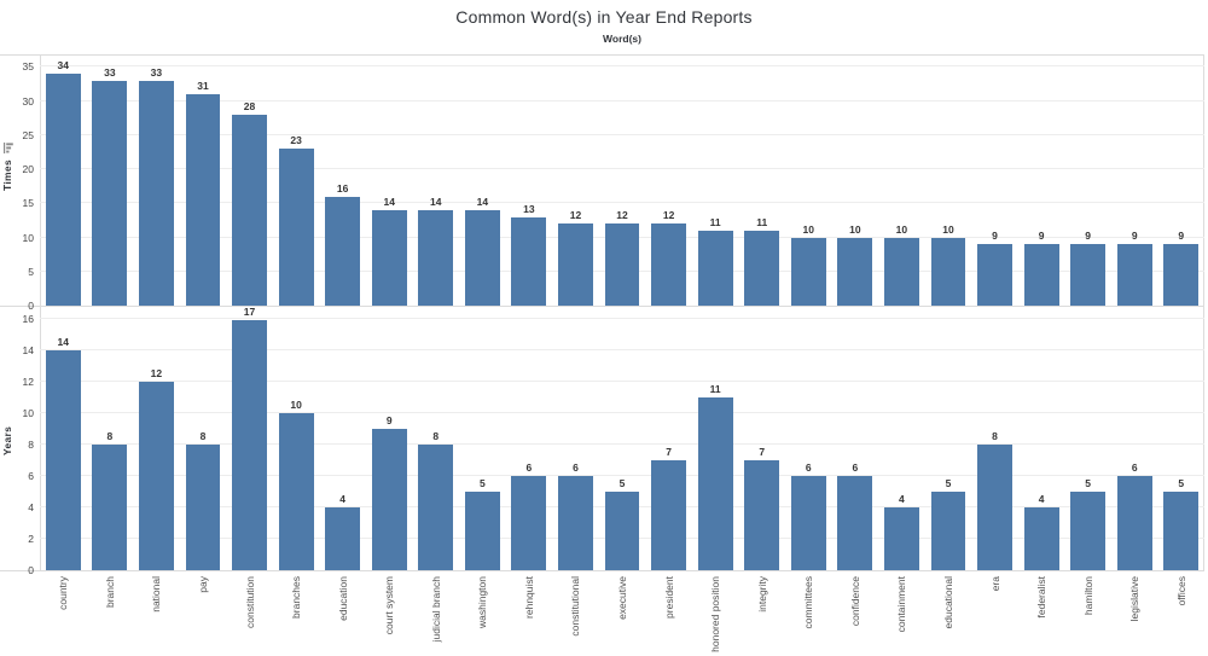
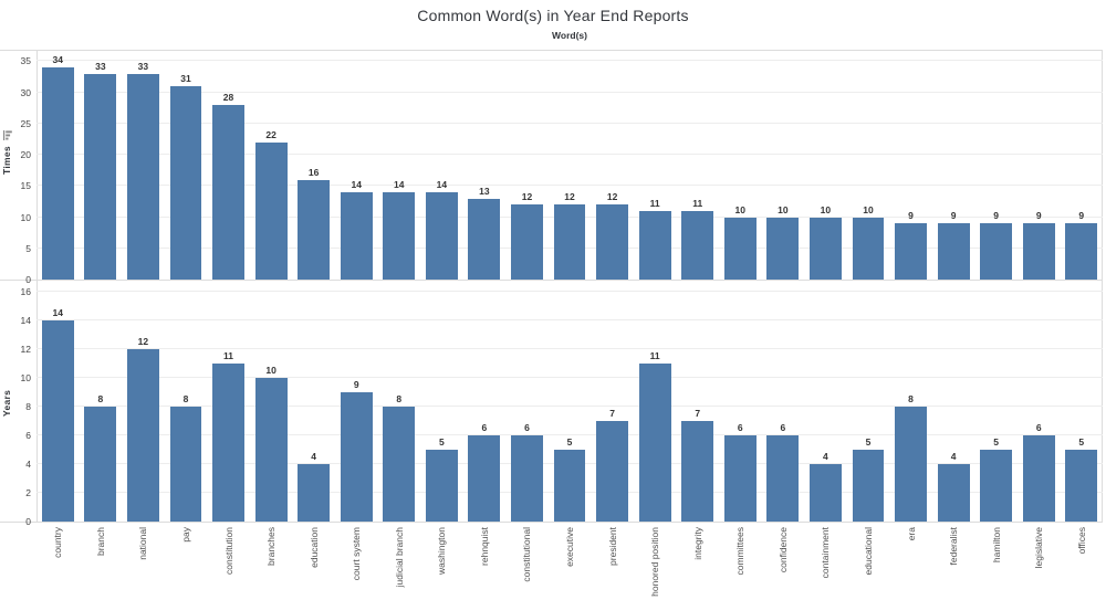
Years/constitution: 17 -> 11
Times/branches: 23 -> 22
